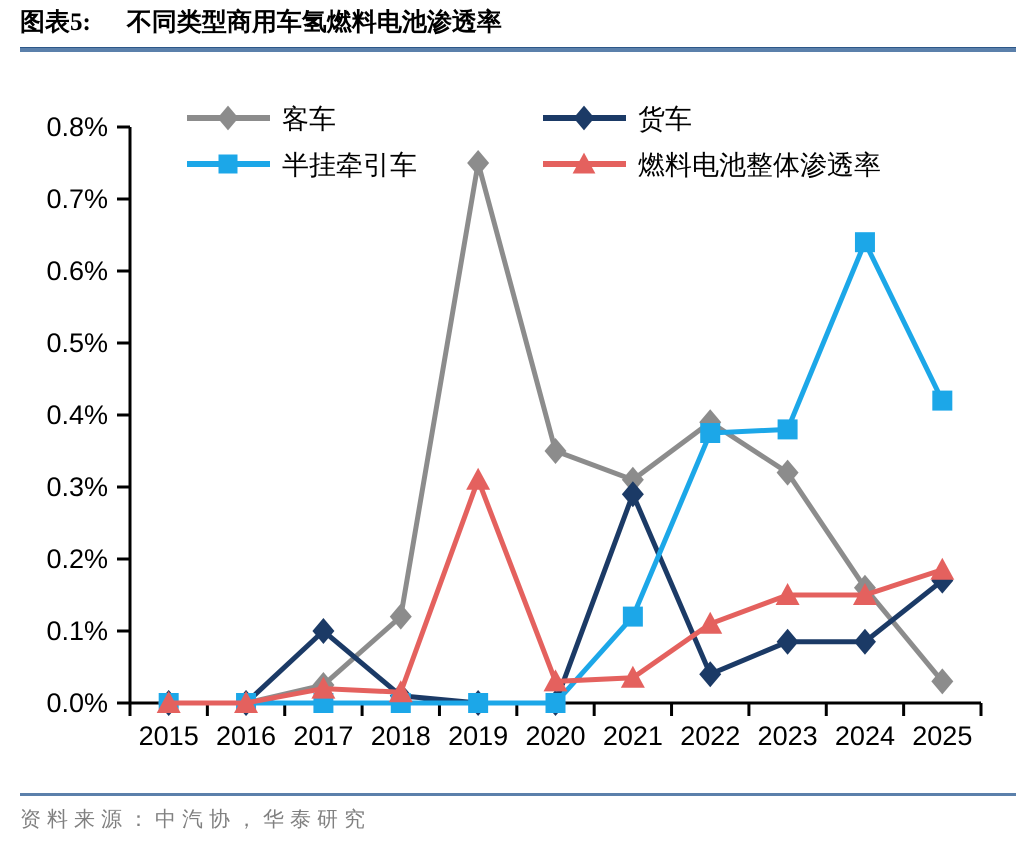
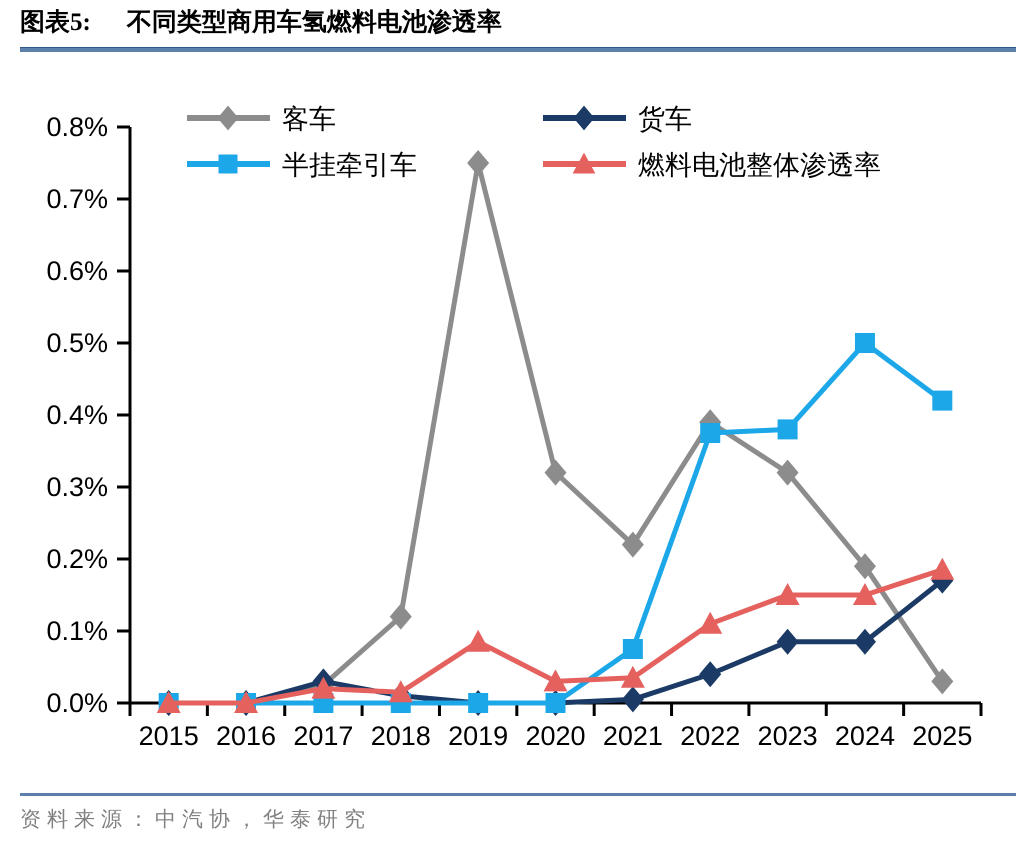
货车/2017: 0.10% -> 0.03%
燃料电池整体渗透率/2019: 0.31% -> 0.09%
客车/2020: 0.35% -> 0.32%
客车/2021: 0.31% -> 0.22%
货车/2021: 0.29% -> 0.01%
半挂牵引车/2021: 0.12% -> 0.07%
客车/2024: 0.16% -> 0.19%
半挂牵引车/2024: 0.64% -> 0.50%
